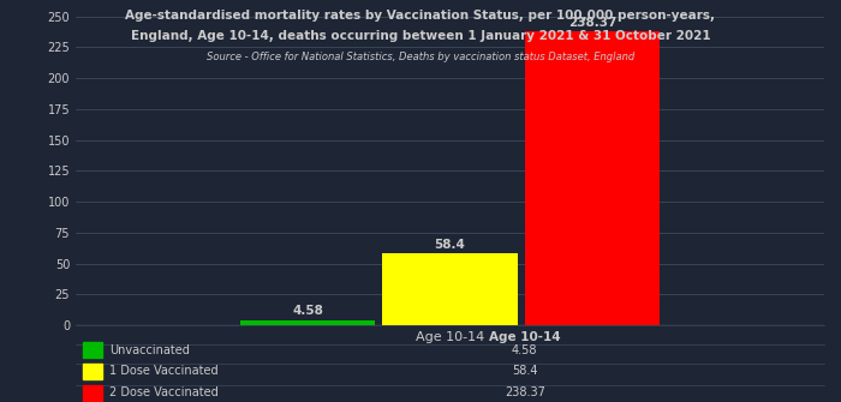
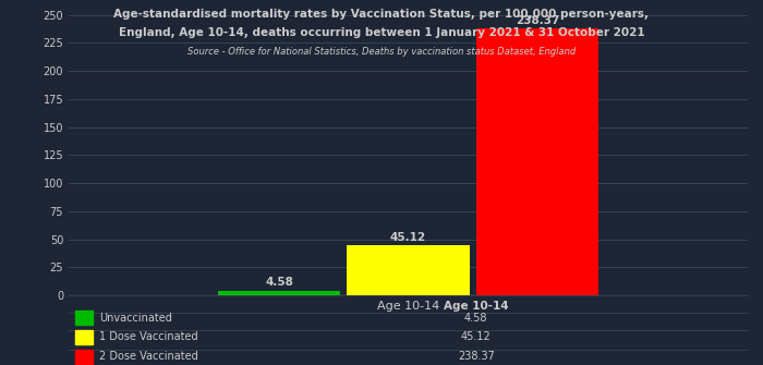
Age 10-14: 58.4 -> 45.12
